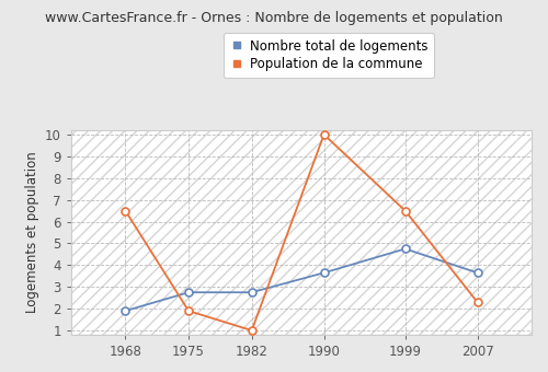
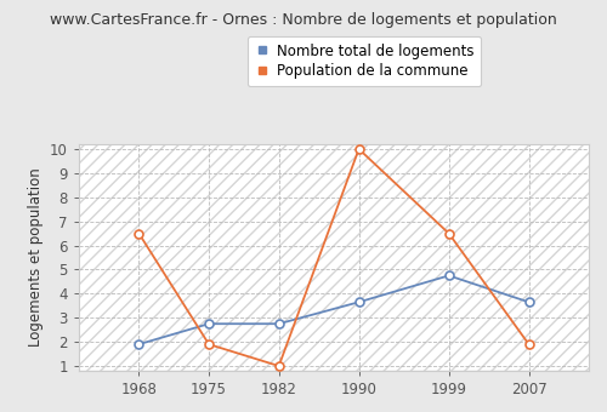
Population de la commune/2007: 2.3 -> 1.9
